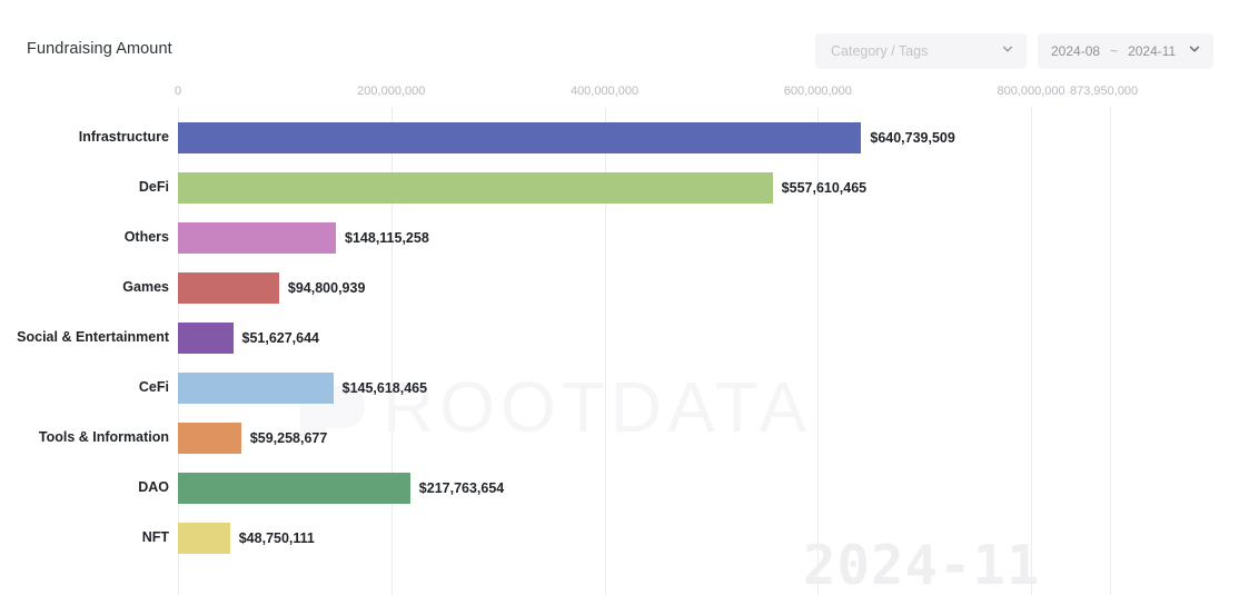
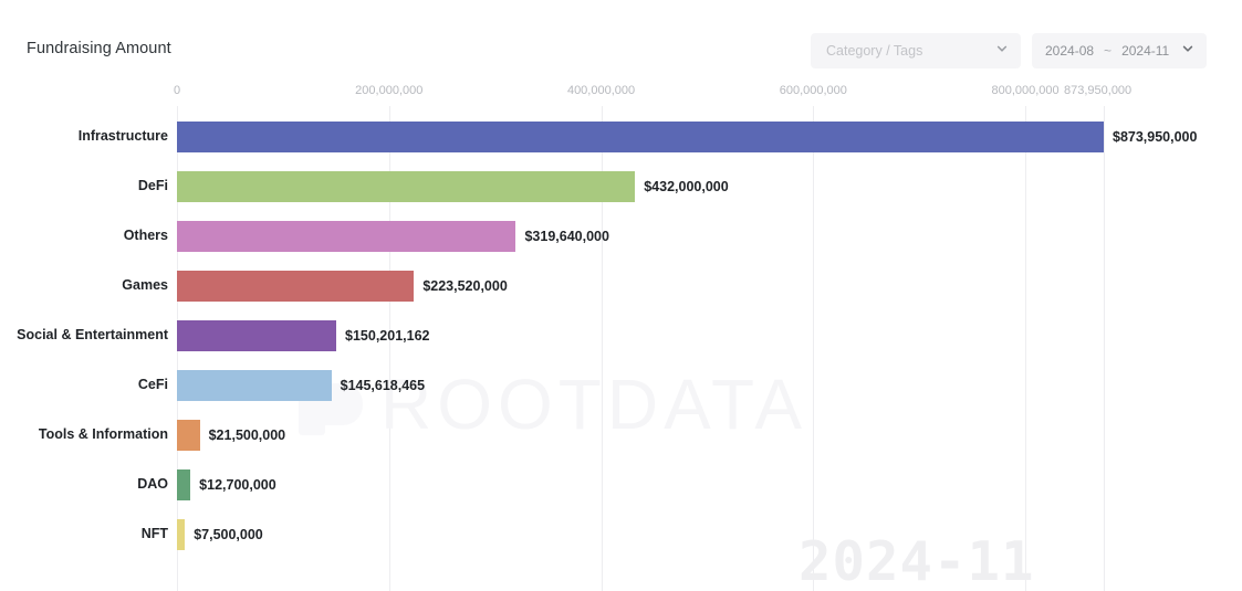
Infrastructure: $640,739,509 -> $873,950,000
DeFi: $557,610,465 -> $432,000,000
Others: $148,115,258 -> $319,640,000
Games: $94,800,939 -> $223,520,000
Social & Entertainment: $51,627,644 -> $150,201,162
Tools & Information: $59,258,677 -> $21,500,000
DAO: $217,763,654 -> $12,700,000
NFT: $48,750,111 -> $7,500,000
